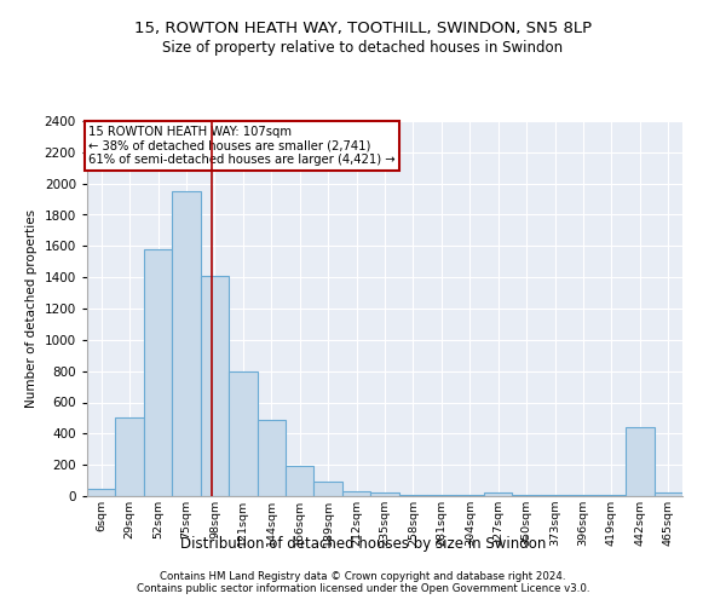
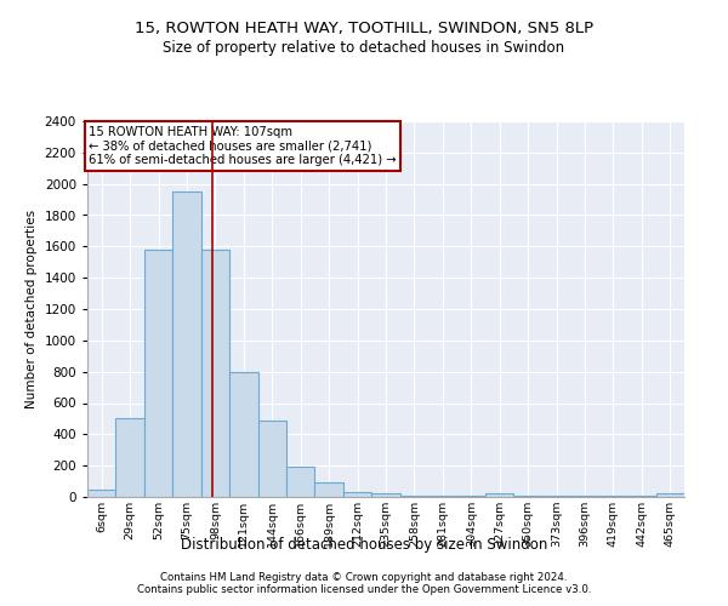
98sqm: 1410 -> 1580
442sqm: 440 -> 0
